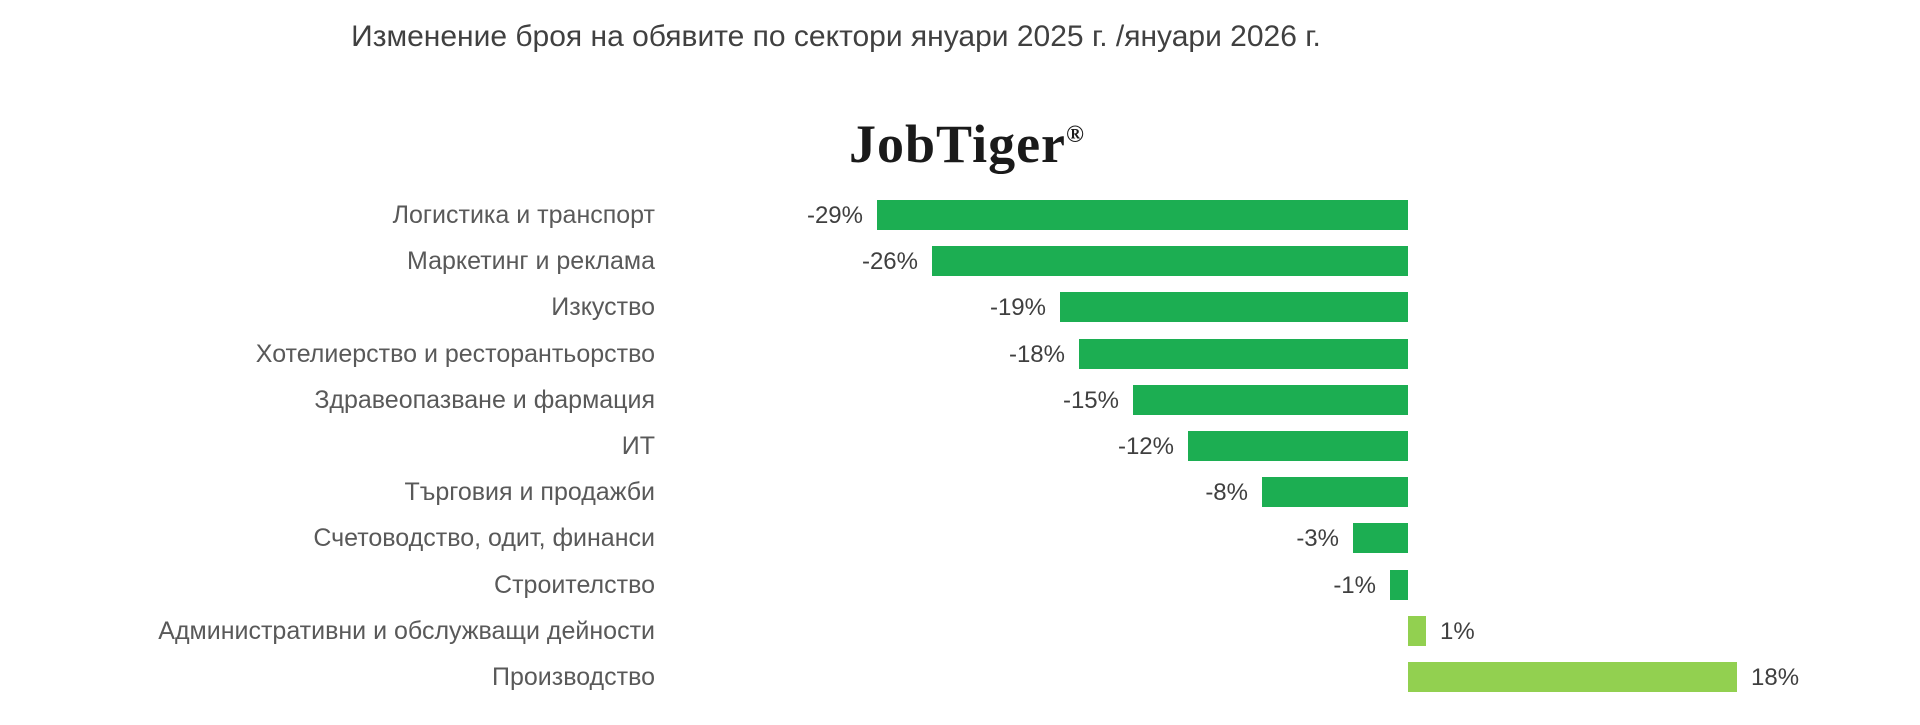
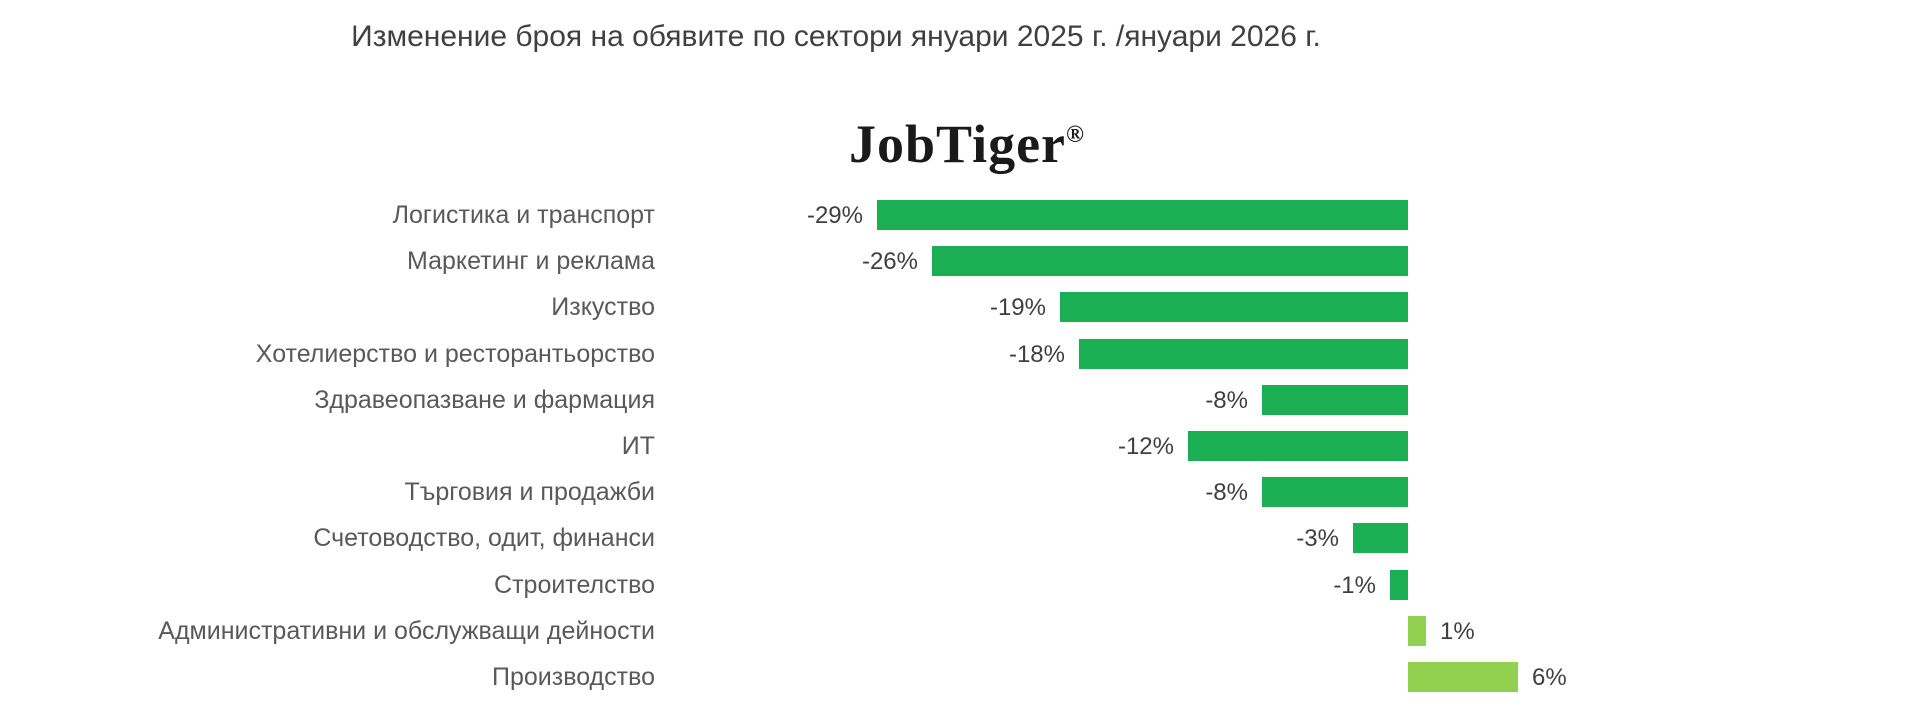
Здравеопазване и фармация: -15% -> -8%
Производство: 18% -> 6%
